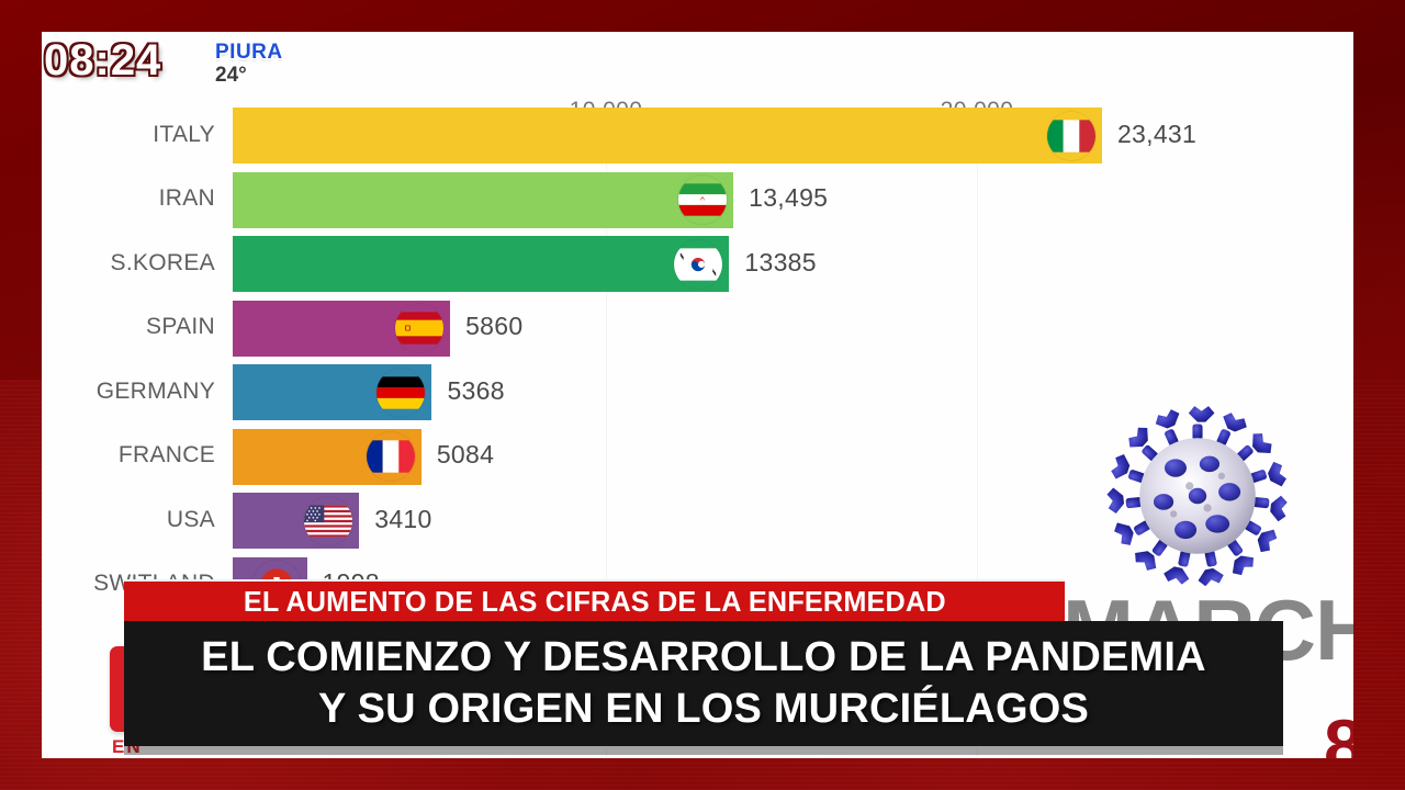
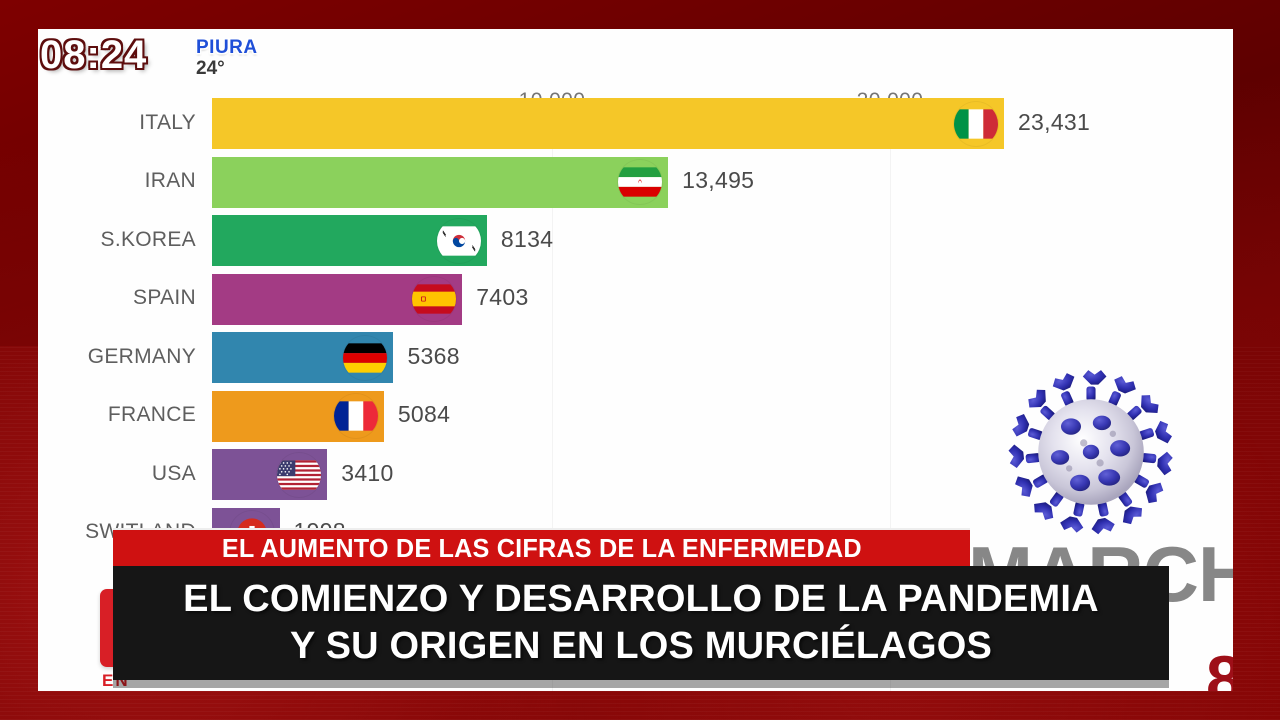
S.KOREA: 13385 -> 8134
SPAIN: 5860 -> 7403
